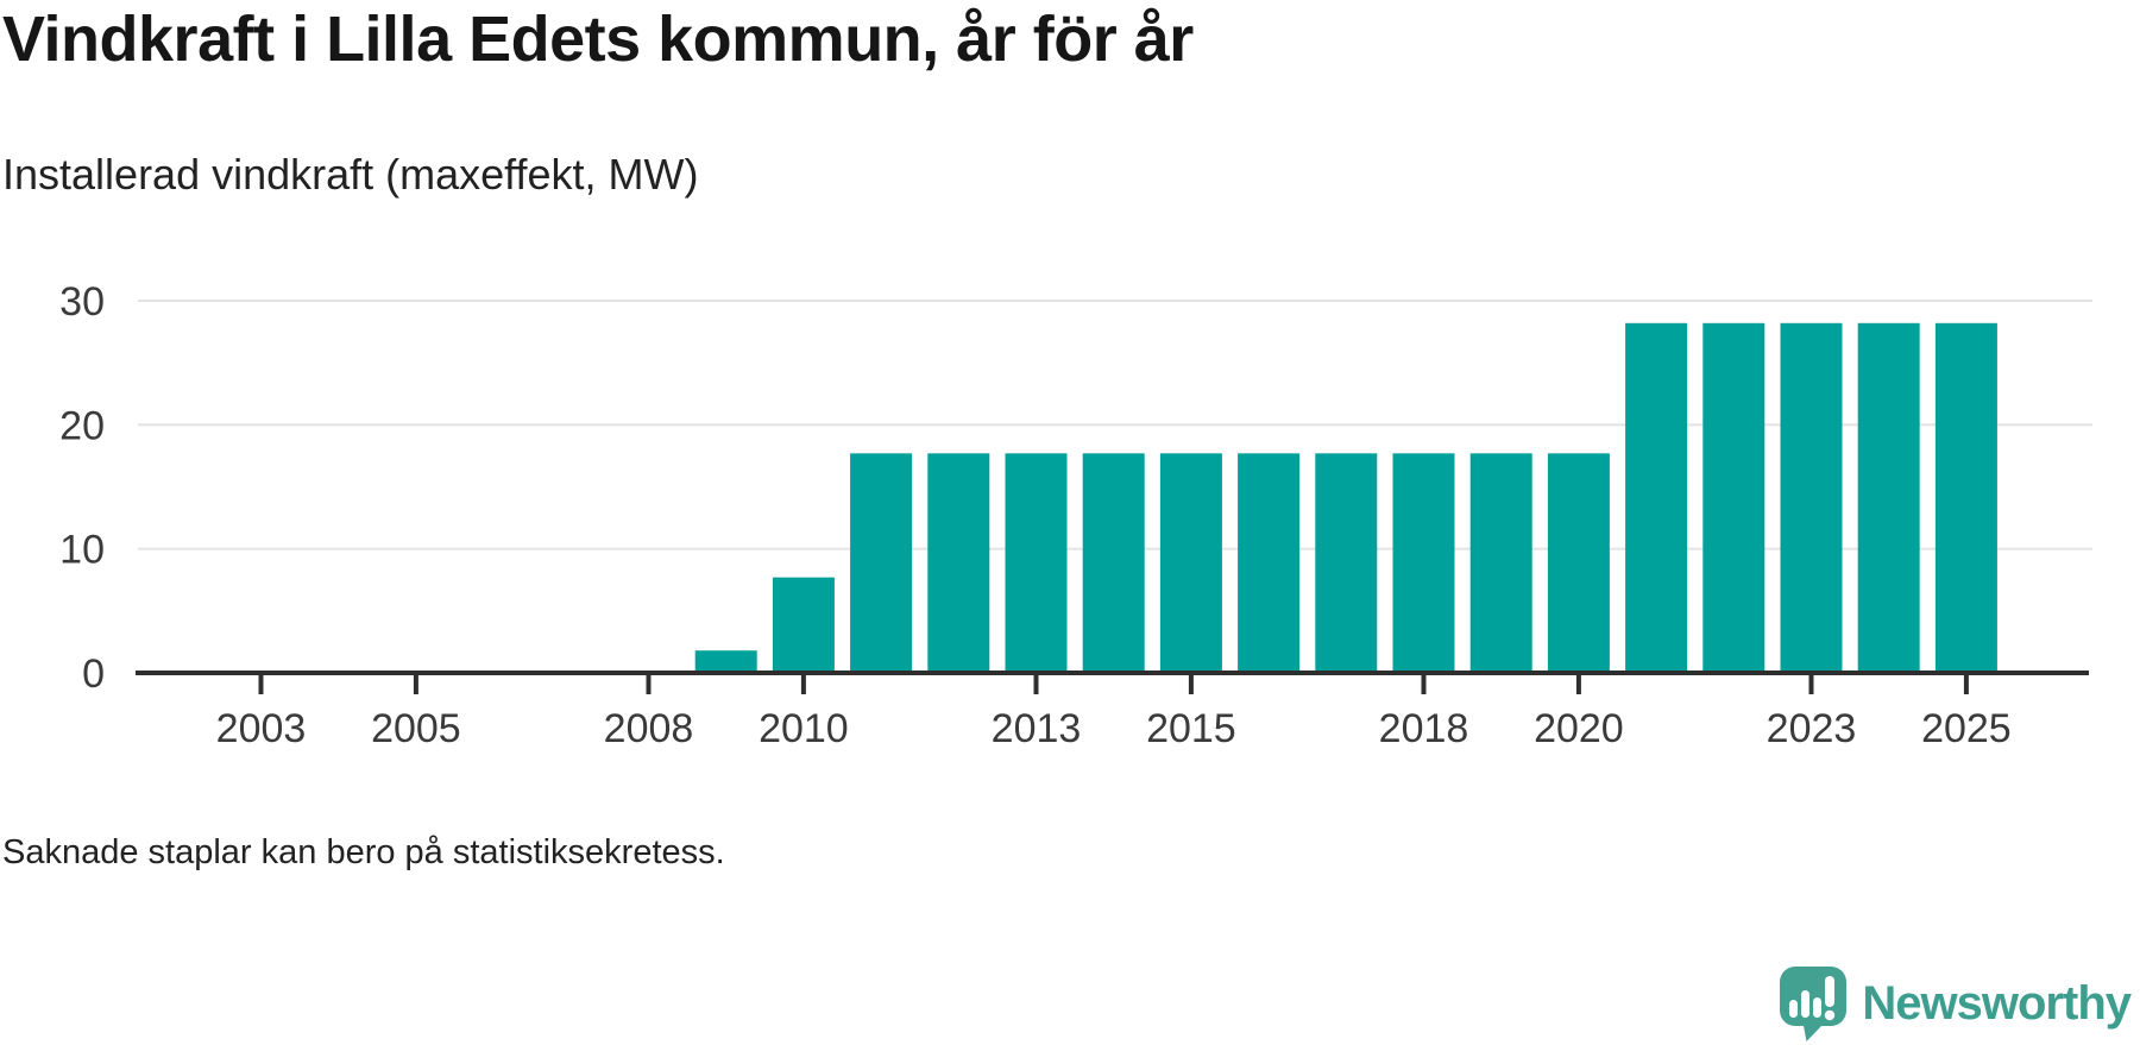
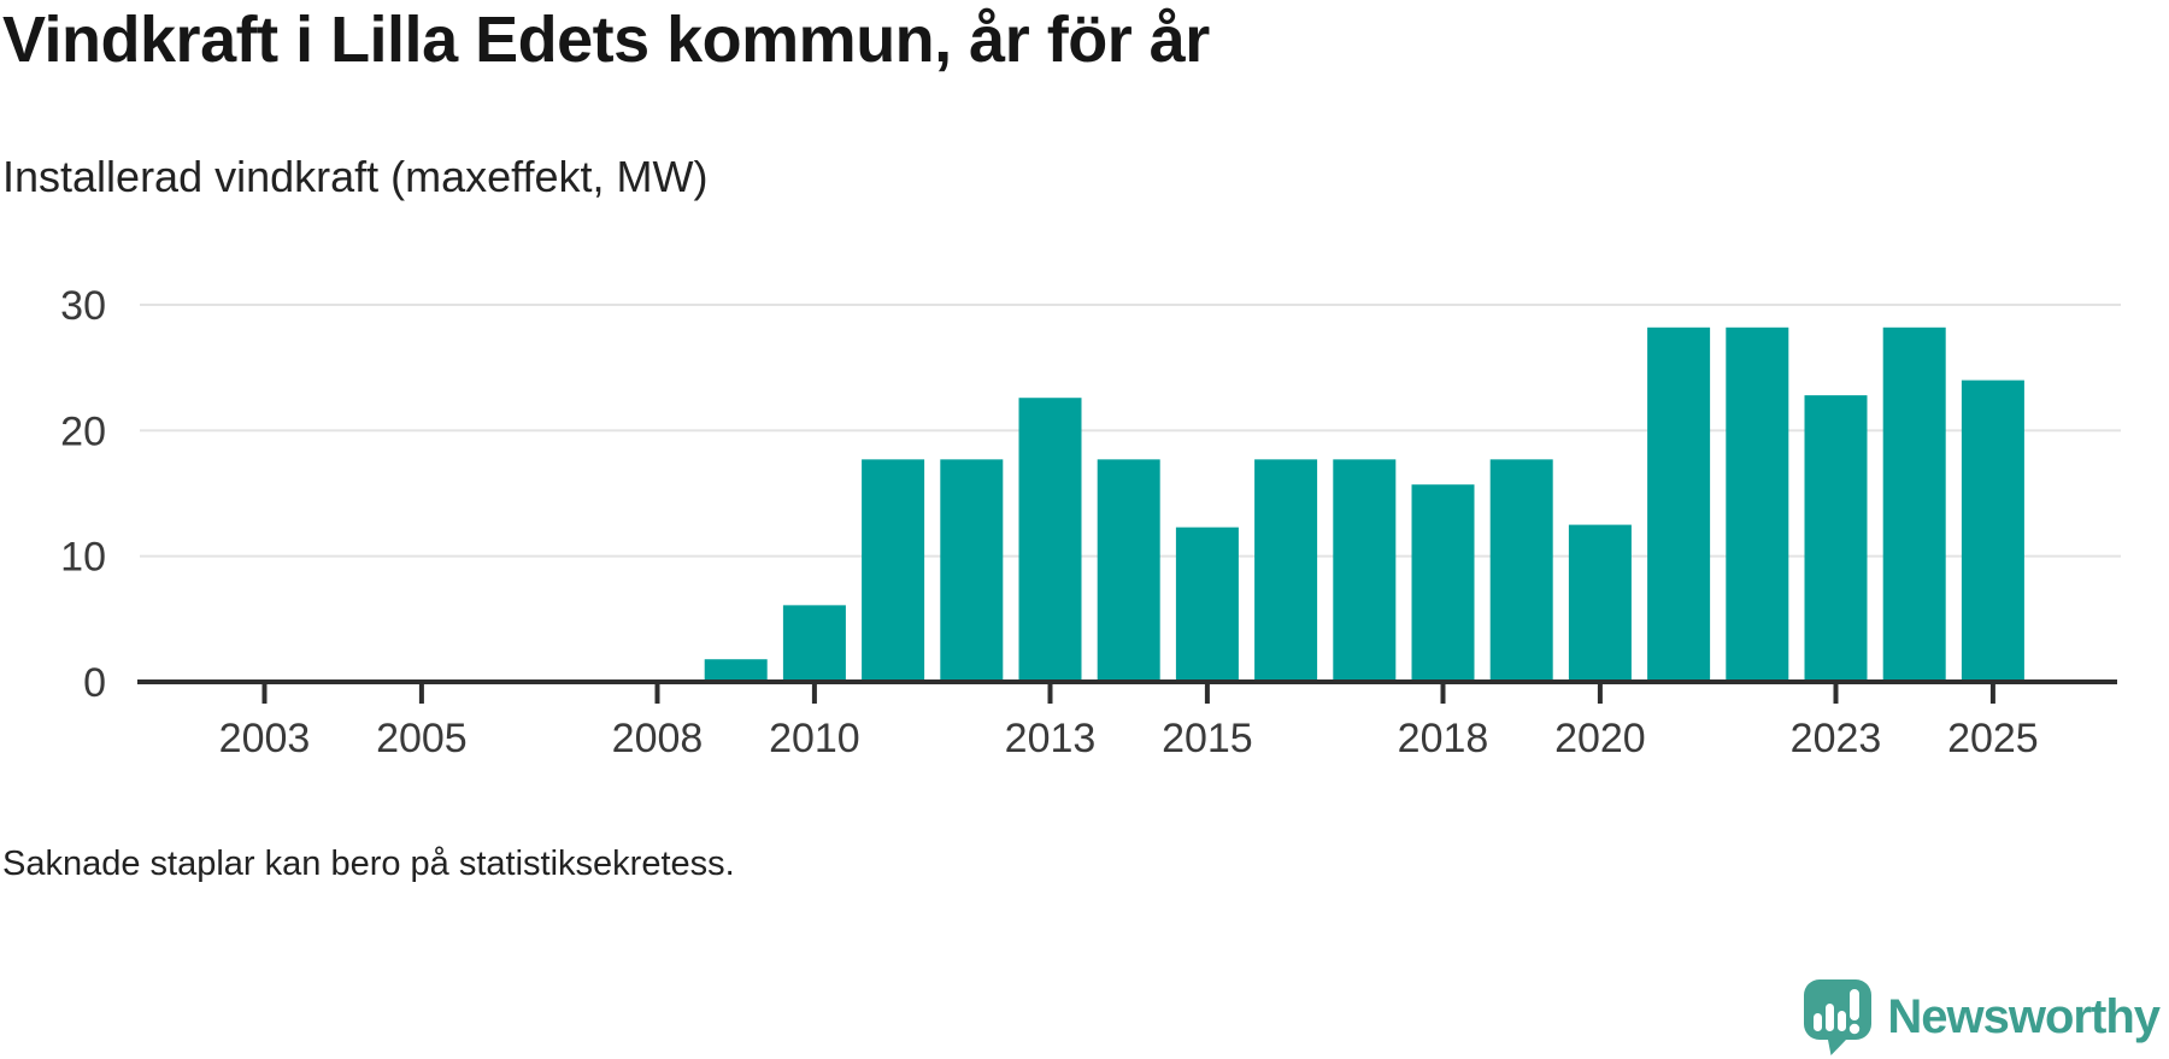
2010: 7.7 -> 6.1
2013: 17.7 -> 22.6
2015: 17.7 -> 12.3
2018: 17.7 -> 15.7
2020: 17.7 -> 12.5
2023: 28.2 -> 22.8
2025: 28.2 -> 24.0
